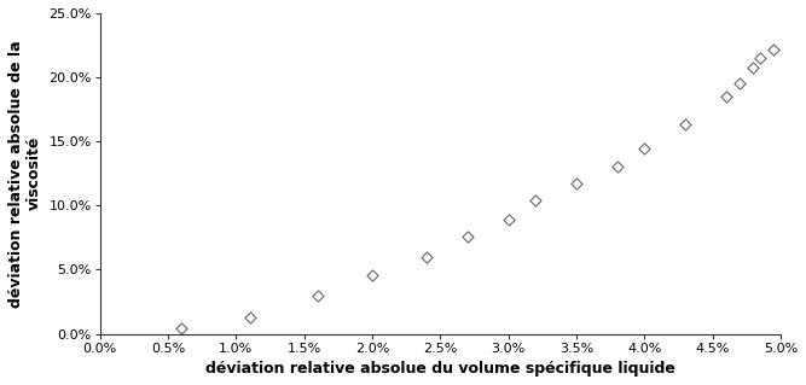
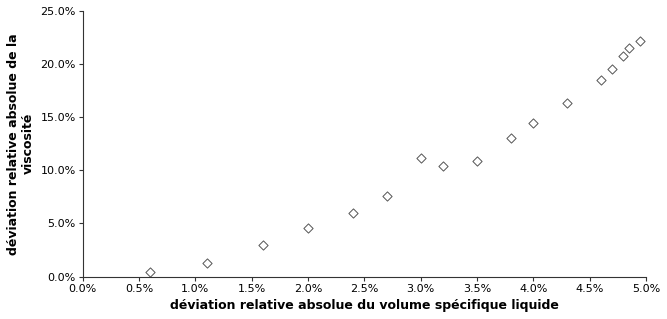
3.0%: 8.9% -> 11.2%
3.5%: 11.7% -> 10.9%
